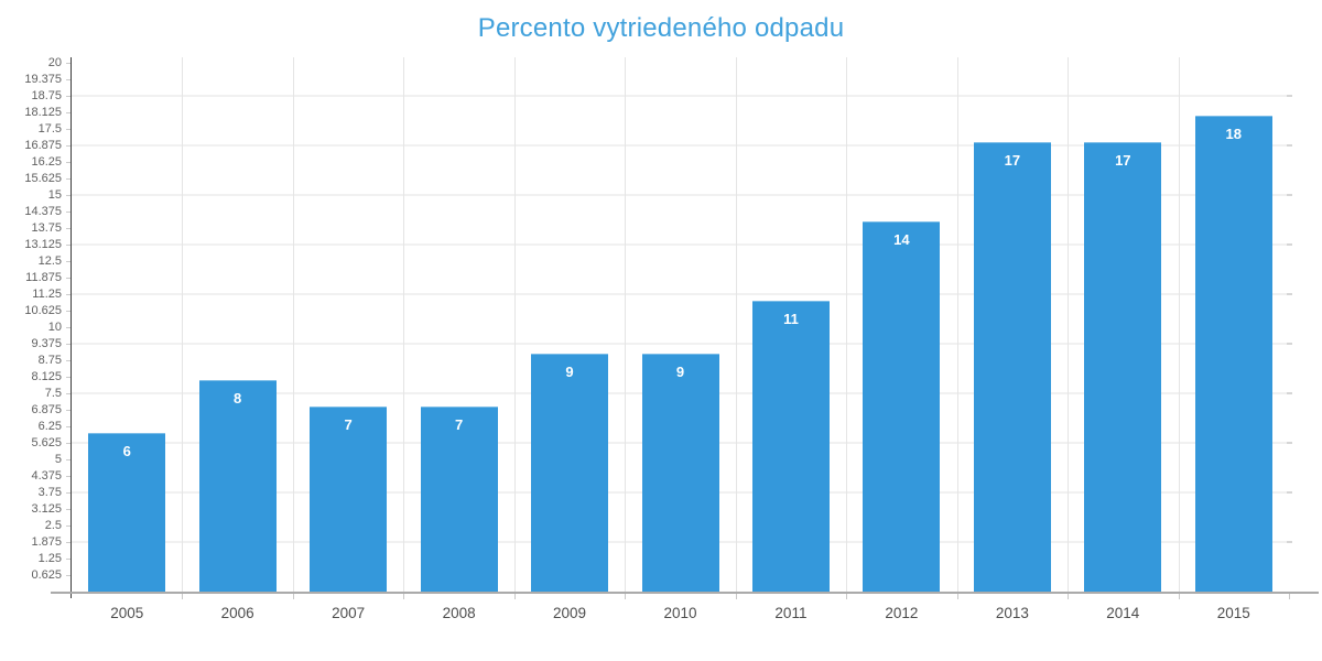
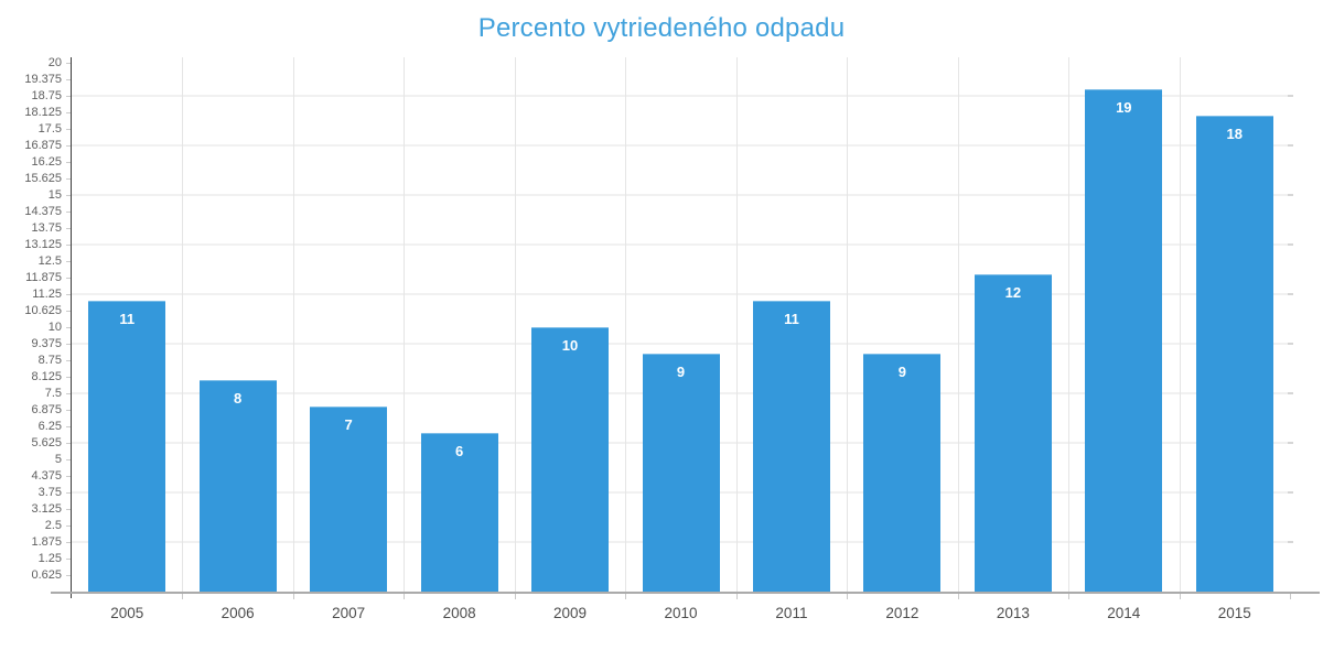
2005: 6 -> 11
2008: 7 -> 6
2009: 9 -> 10
2012: 14 -> 9
2013: 17 -> 12
2014: 17 -> 19
